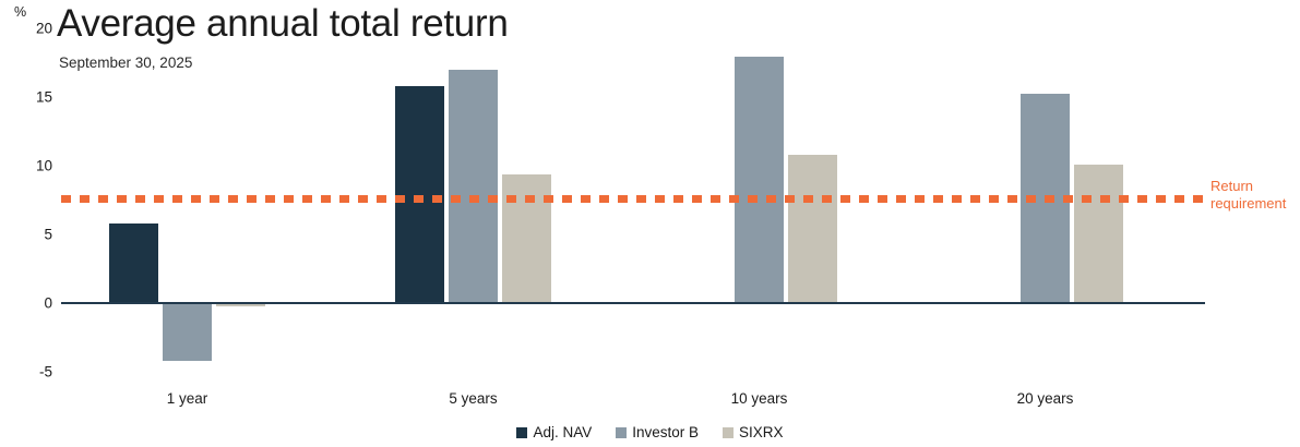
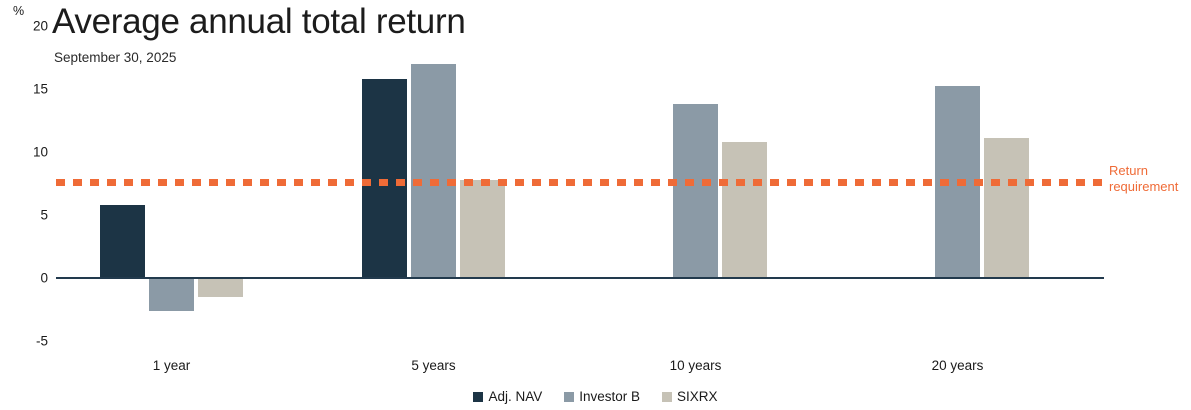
Investor B/1 year: -4.2 -> -2.6
SIXRX/1 year: -0.2 -> -1.5
SIXRX/5 years: 9.4 -> 7.8
Investor B/10 years: 17.9 -> 13.8
SIXRX/20 years: 10.1 -> 11.1
